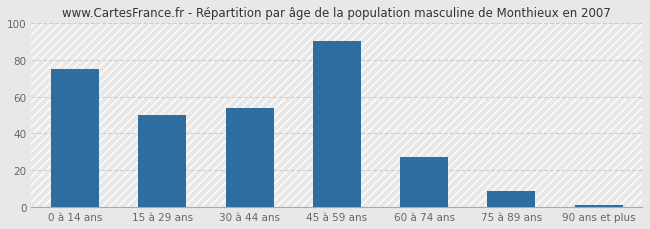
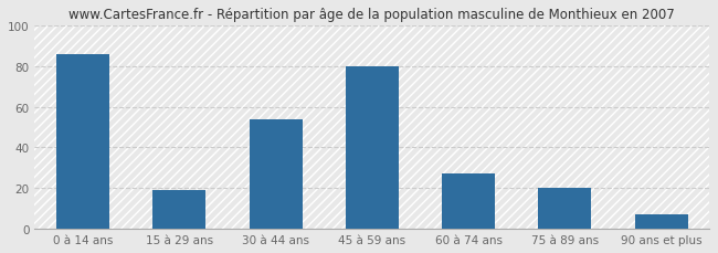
0 à 14 ans: 75 -> 86
15 à 29 ans: 50 -> 19
45 à 59 ans: 90 -> 80
75 à 89 ans: 9 -> 20
90 ans et plus: 1 -> 7
